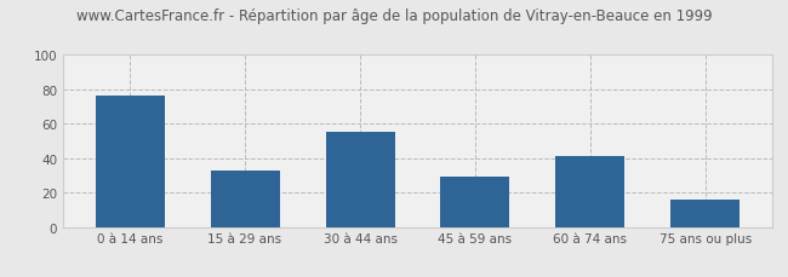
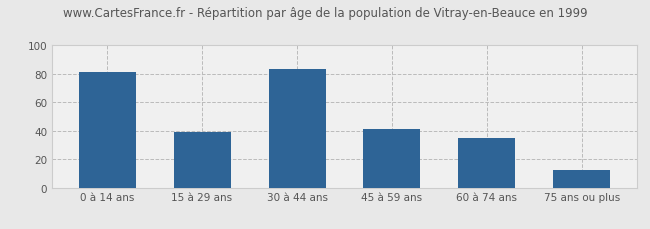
0 à 14 ans: 76 -> 81
15 à 29 ans: 33 -> 39
30 à 44 ans: 55 -> 83
45 à 59 ans: 29 -> 41
60 à 74 ans: 41 -> 35
75 ans ou plus: 16 -> 12
